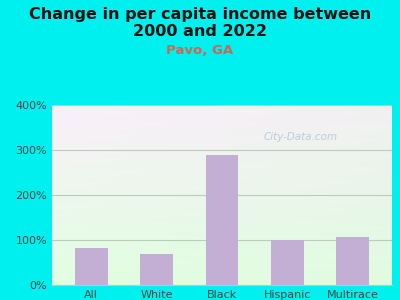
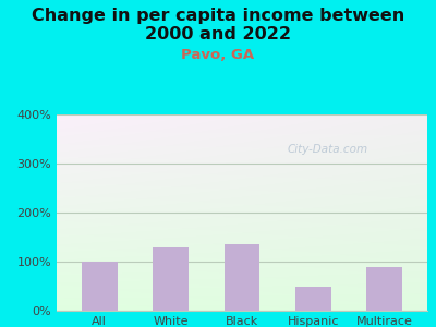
All: 83% -> 100%
White: 70% -> 130%
Black: 290% -> 135%
Hispanic: 100% -> 50%
Multirace: 107% -> 90%
